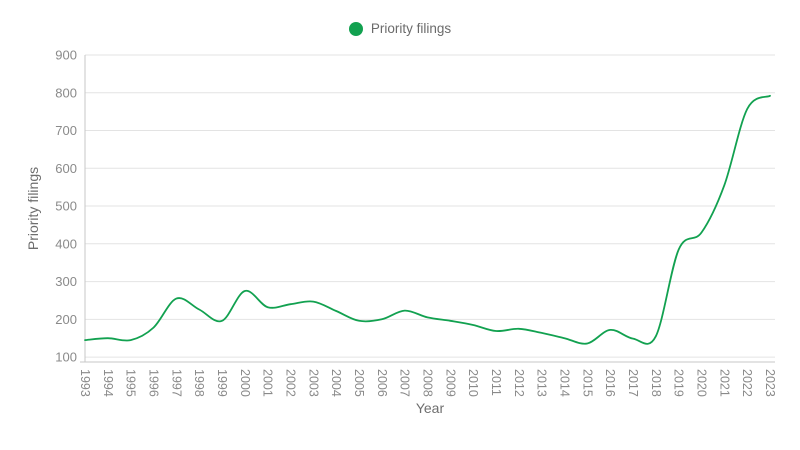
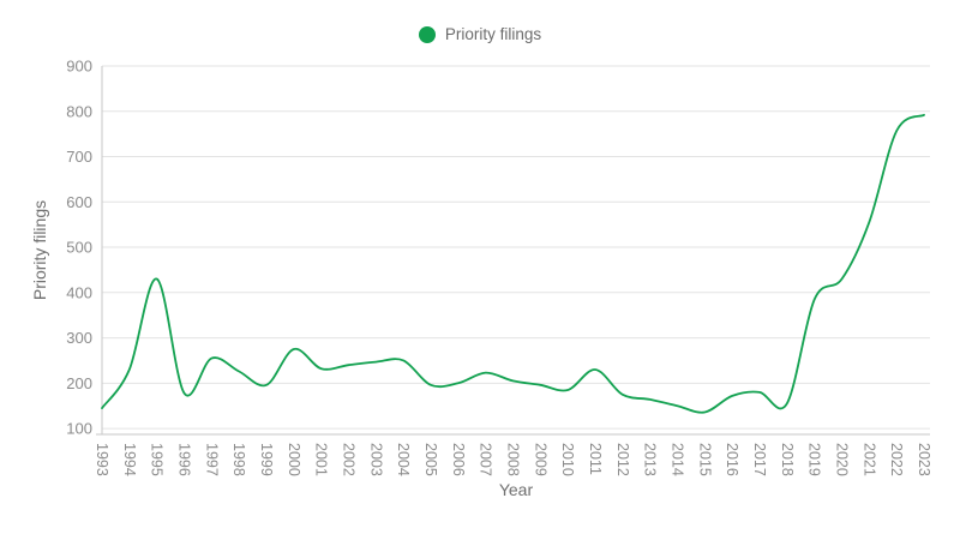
1994: 150 -> 230
1995: 140 -> 430
2004: 220 -> 250
2011: 170 -> 230
2017: 150 -> 180
